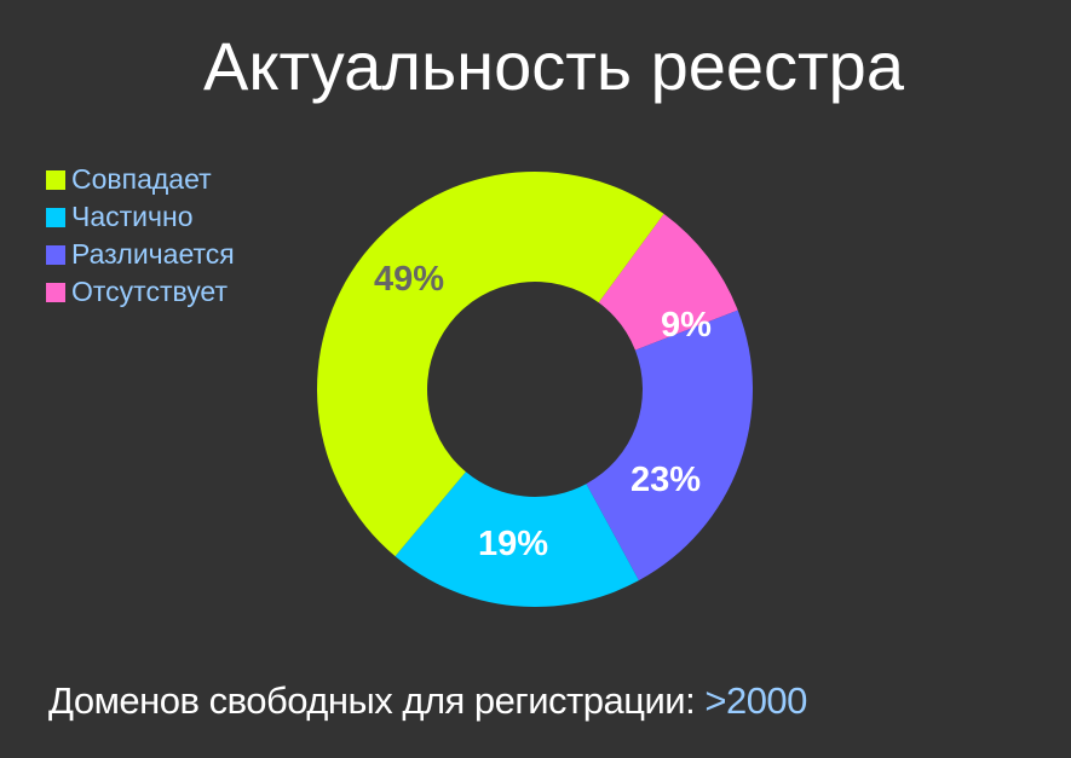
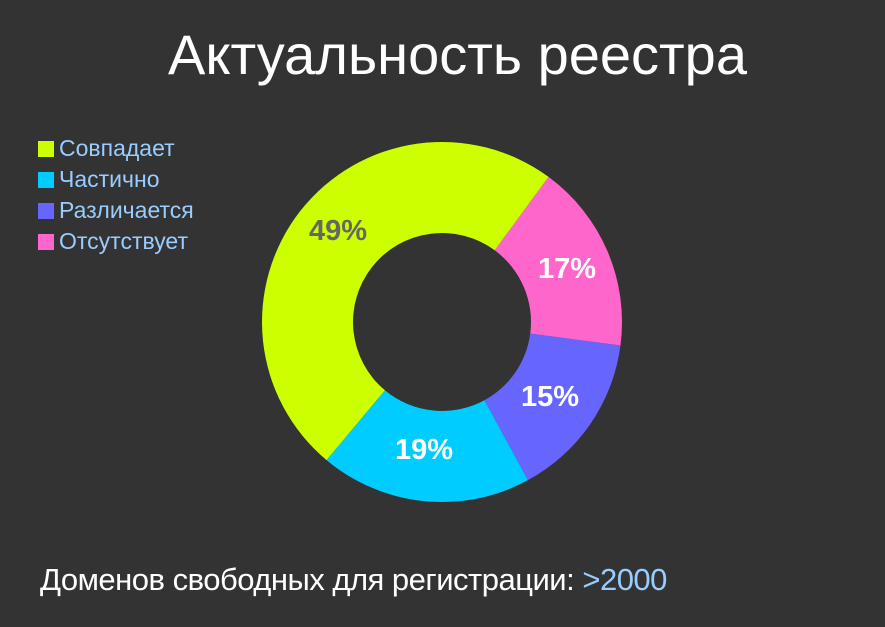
Различается: 23% -> 15%
Отсутствует: 9% -> 17%
